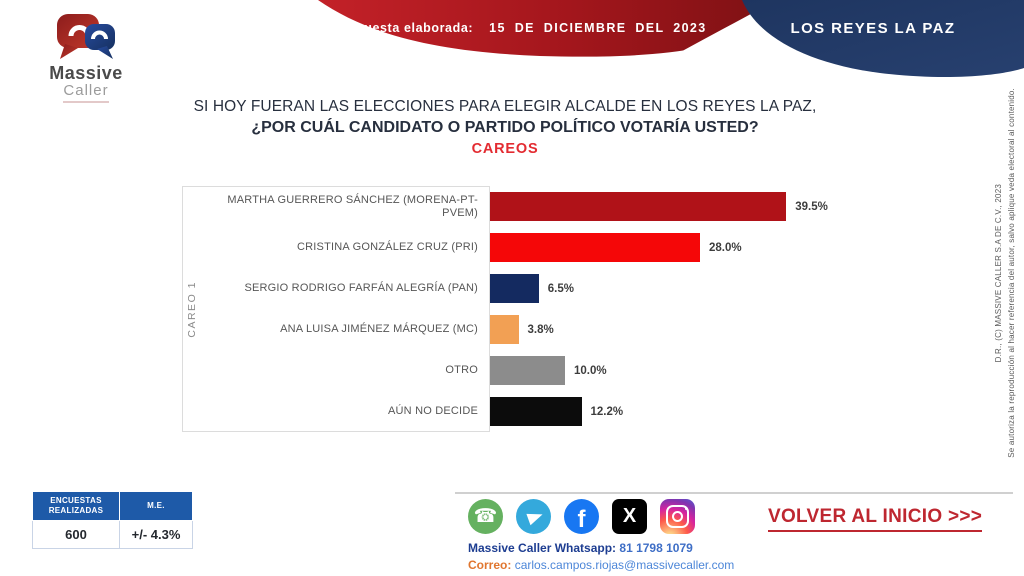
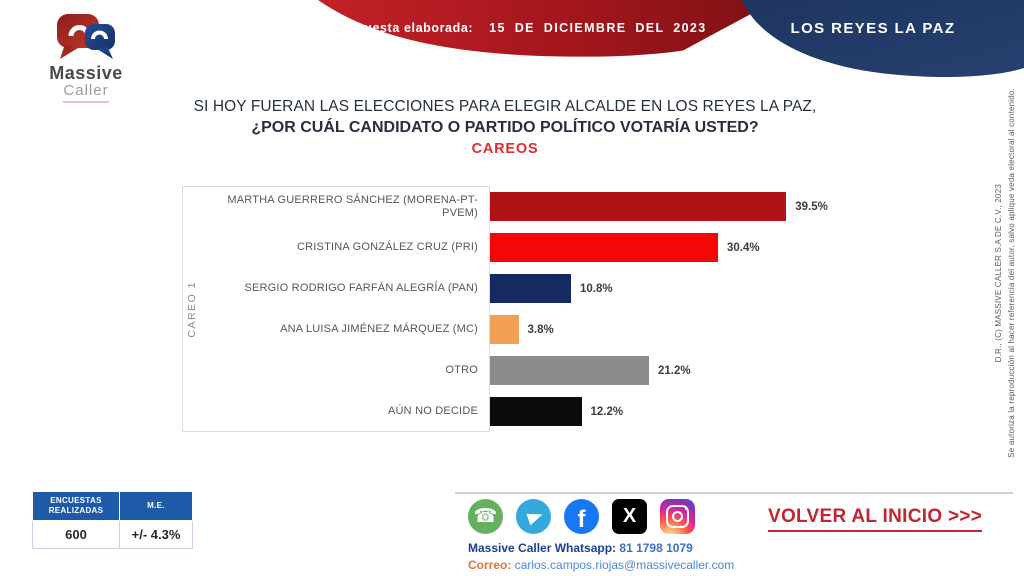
CRISTINA GONZÁLEZ CRUZ (PRI): 28.0% -> 30.4%
SERGIO RODRIGO FARFÁN ALEGRÍA (PAN): 6.5% -> 10.8%
OTRO: 10.0% -> 21.2%
